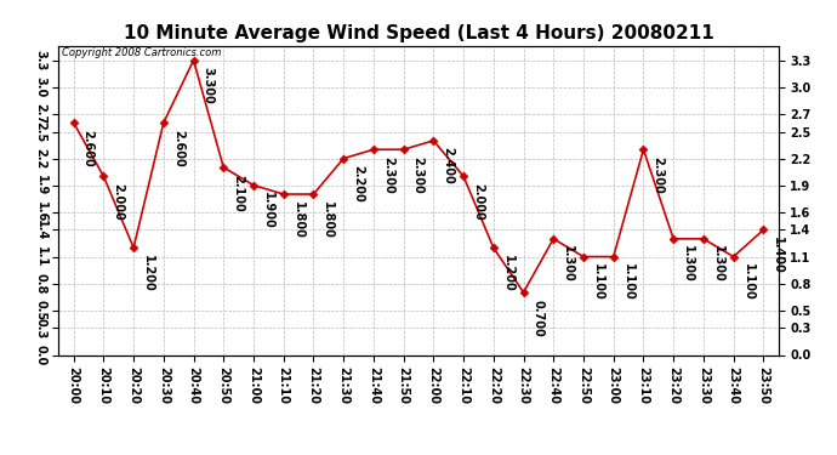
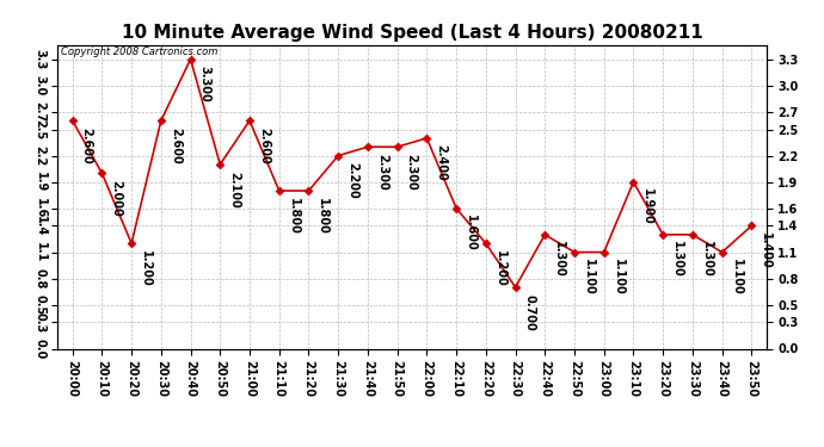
21:00: 1.900 -> 2.600
22:10: 2.000 -> 1.600
23:10: 2.300 -> 1.900
